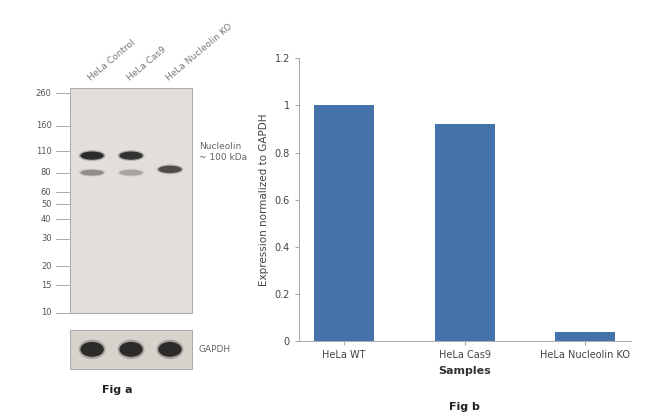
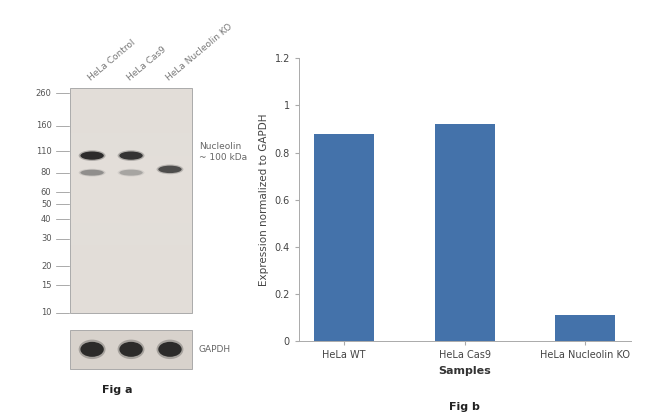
HeLa WT: 1.00 -> 0.88
HeLa Nucleolin KO: 0.04 -> 0.11
